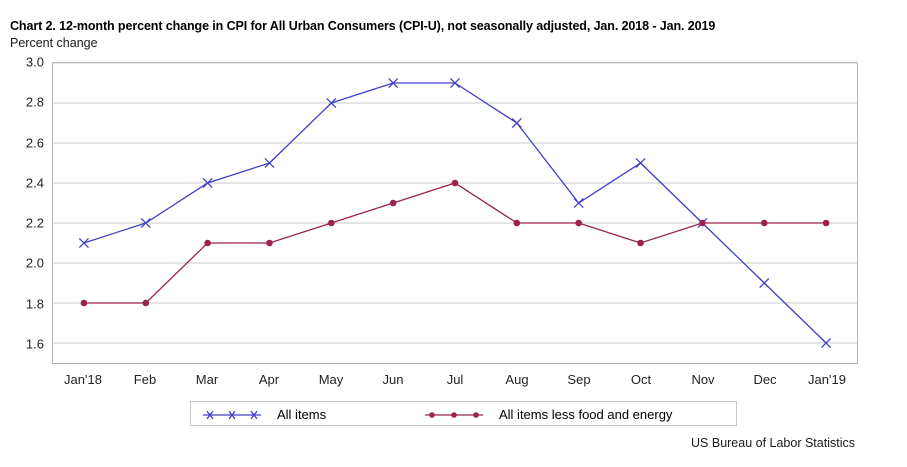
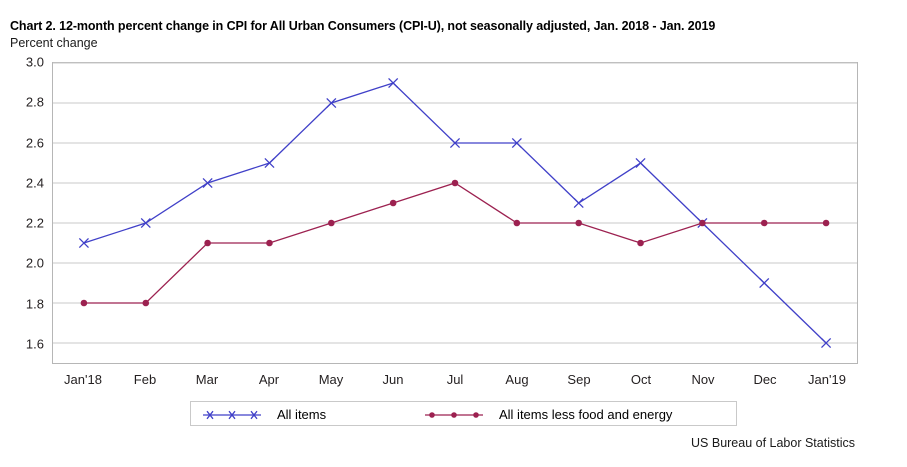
All items/Jul: 2.9 -> 2.6
All items/Aug: 2.7 -> 2.6
